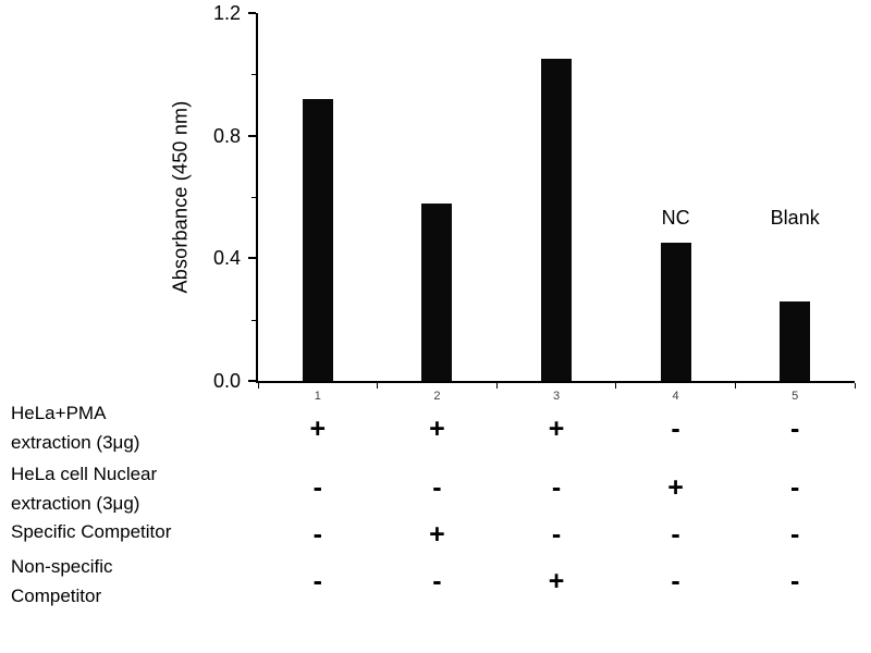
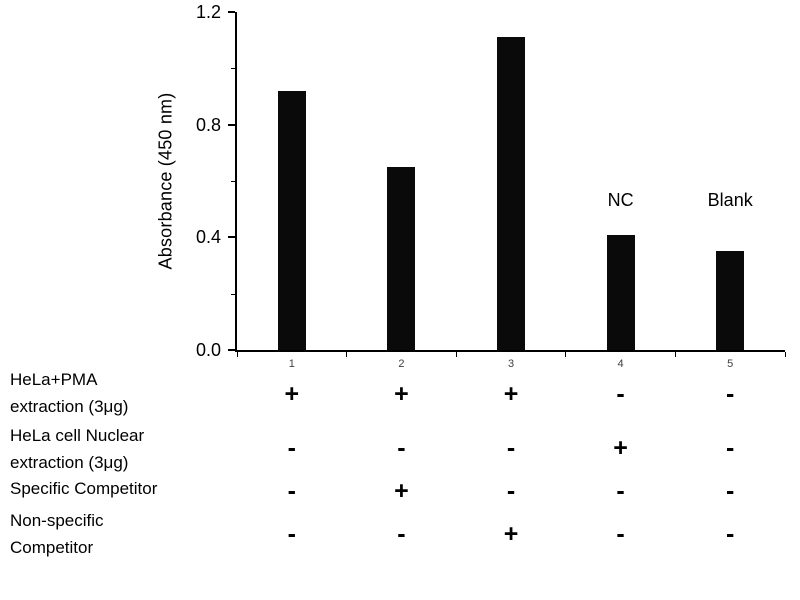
2: 0.58 -> 0.65
3: 1.05 -> 1.11
4: 0.45 -> 0.41
5: 0.26 -> 0.35
